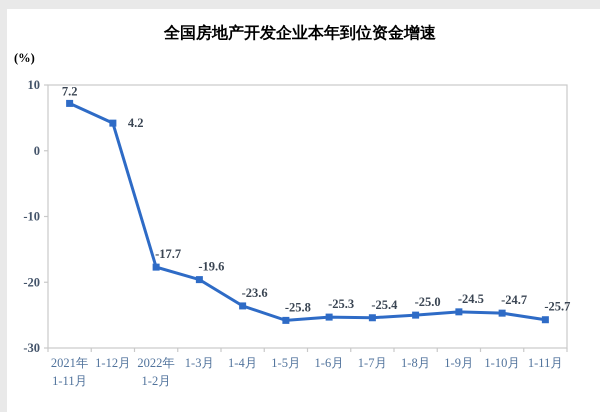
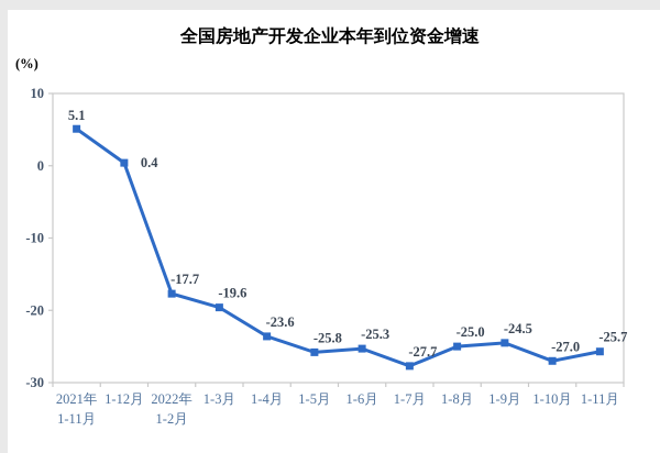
2021年 1-11月: 7.2 -> 5.1
1-12月: 4.2 -> 0.4
1-7月: -25.4 -> -27.7
1-10月: -24.7 -> -27.0
